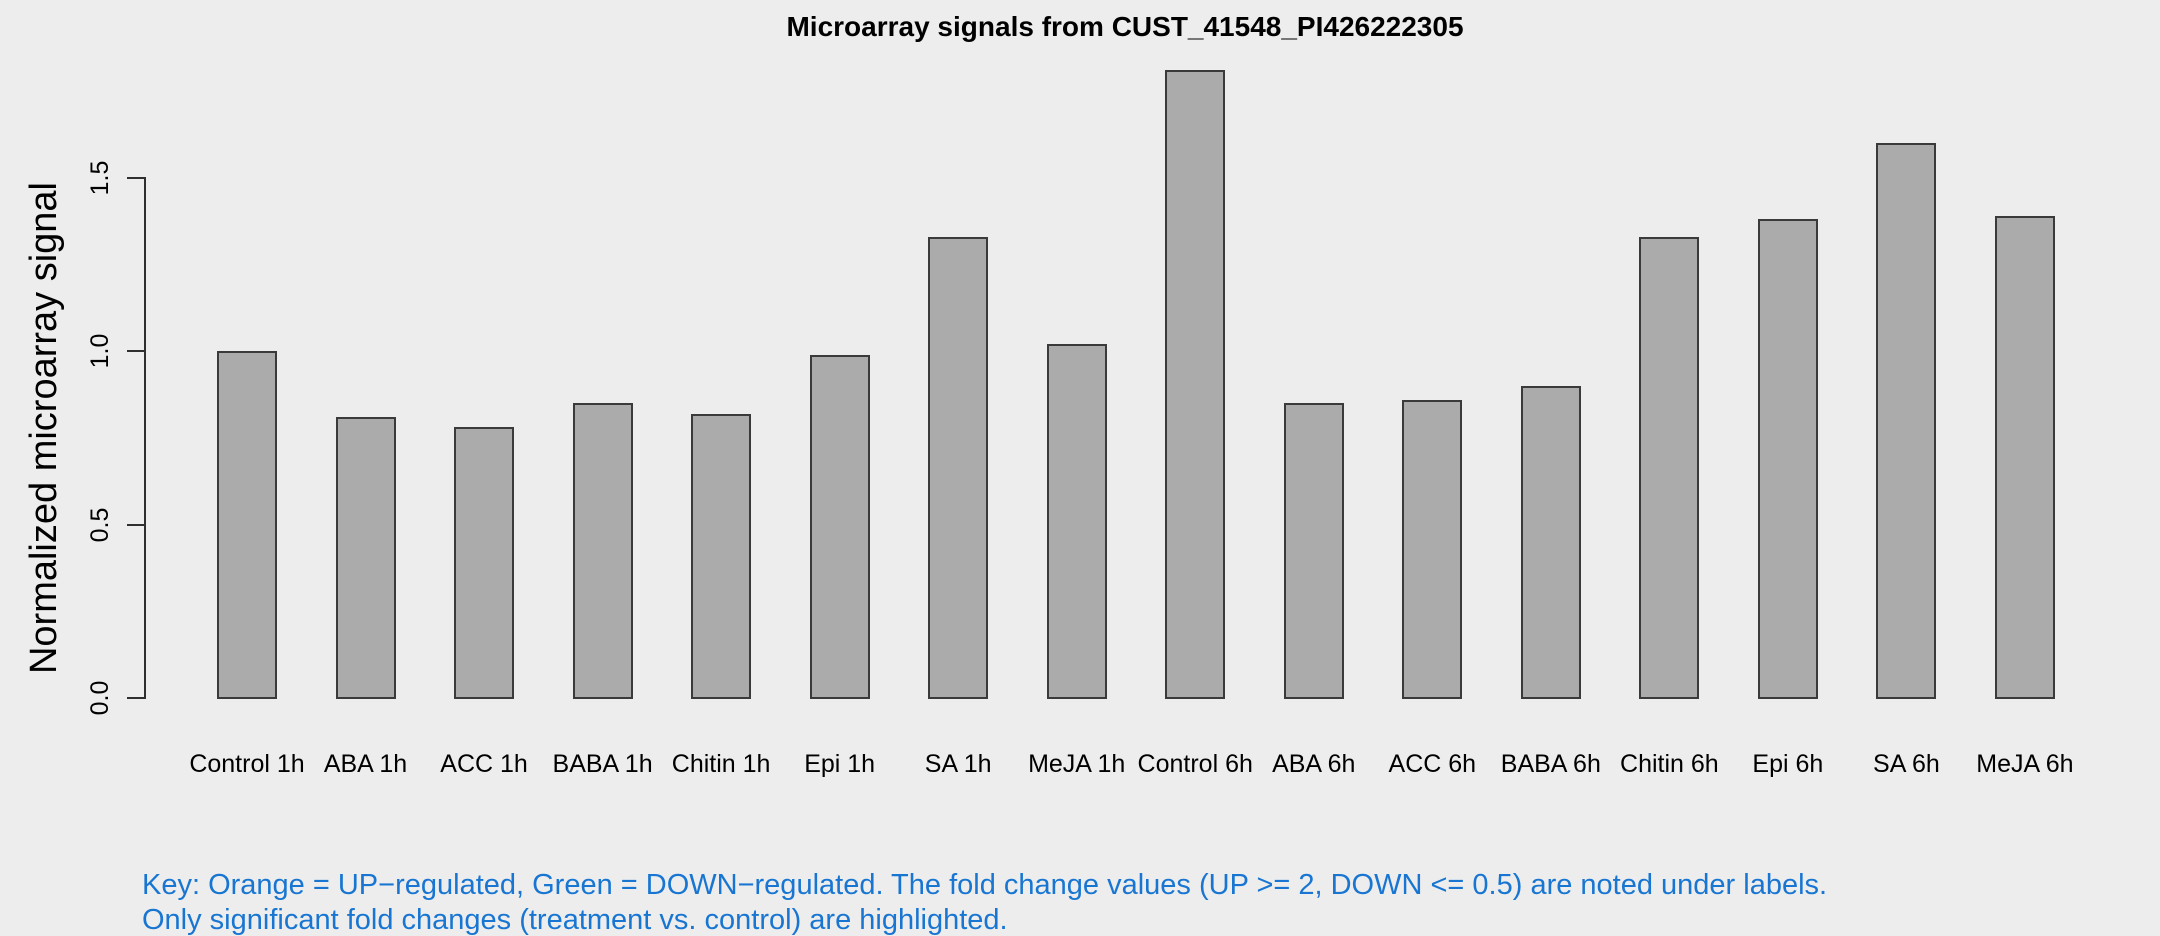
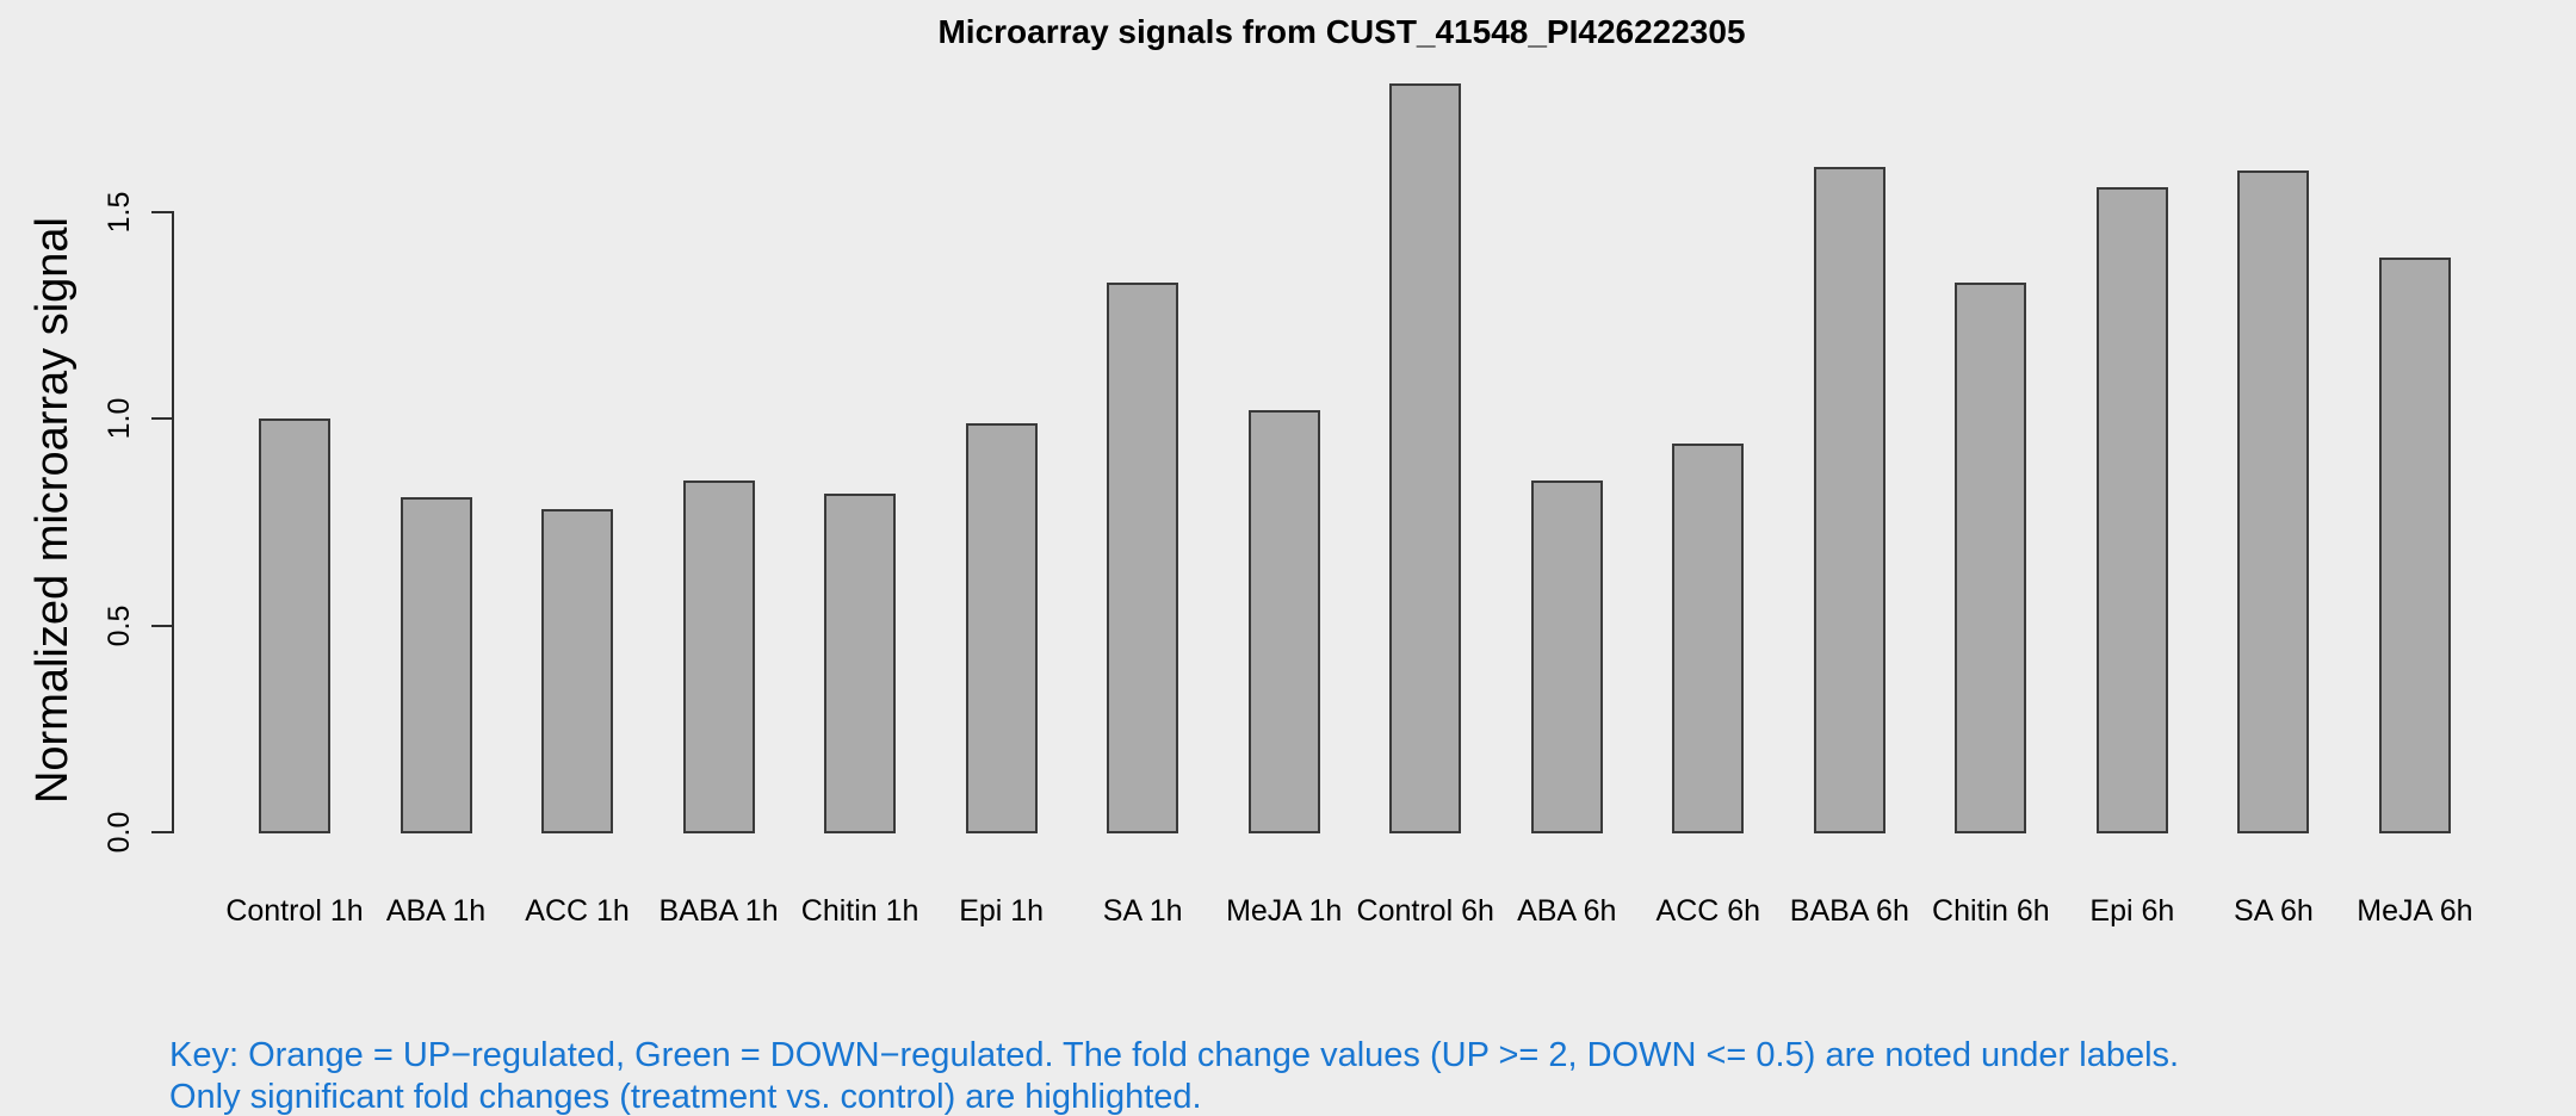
ACC 6h: 0.86 -> 0.94
BABA 6h: 0.90 -> 1.61
Epi 6h: 1.38 -> 1.56
